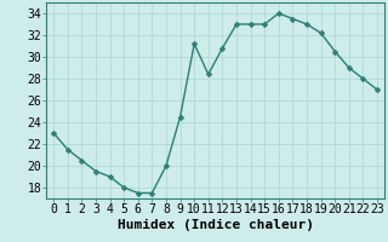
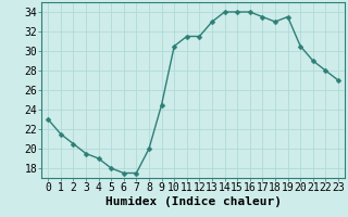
10: 31.2 -> 30.5
11: 28.4 -> 31.5
12: 30.8 -> 31.5
14: 33.0 -> 34.0
15: 33.0 -> 34.0
19: 32.2 -> 33.5
